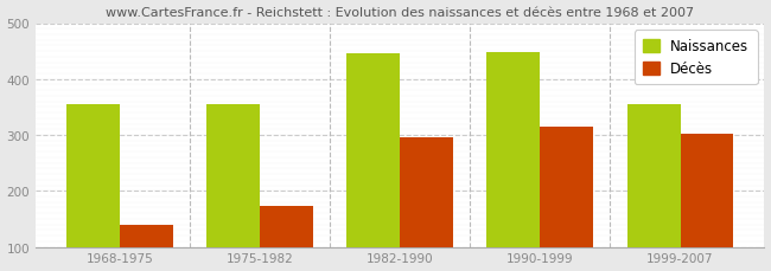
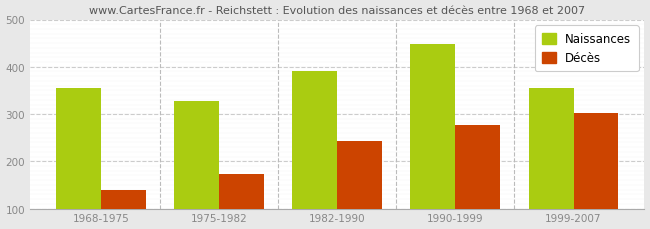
Naissances/1975-1982: 355 -> 327
Naissances/1982-1990: 445 -> 392
Décès/1982-1990: 295 -> 243
Décès/1990-1999: 315 -> 276
